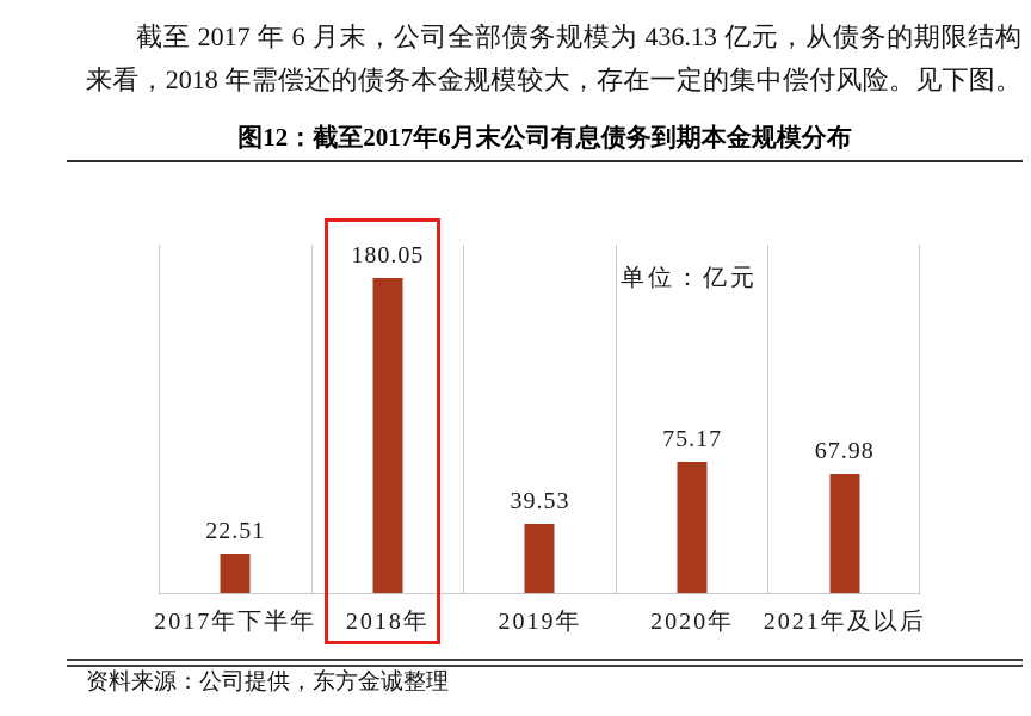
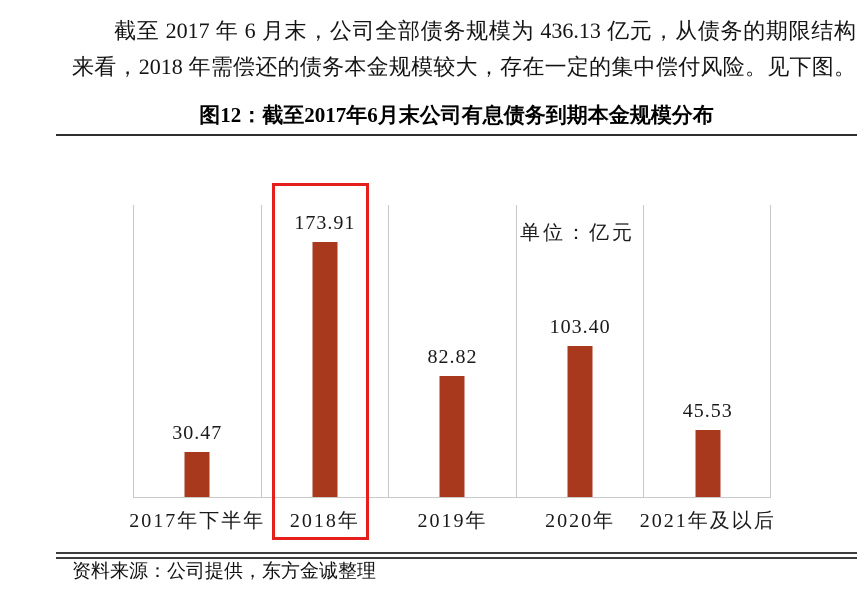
2017年下半年: 22.51 -> 30.47
2018年: 180.05 -> 173.91
2019年: 39.53 -> 82.82
2020年: 75.17 -> 103.40
2021年及以后: 67.98 -> 45.53
